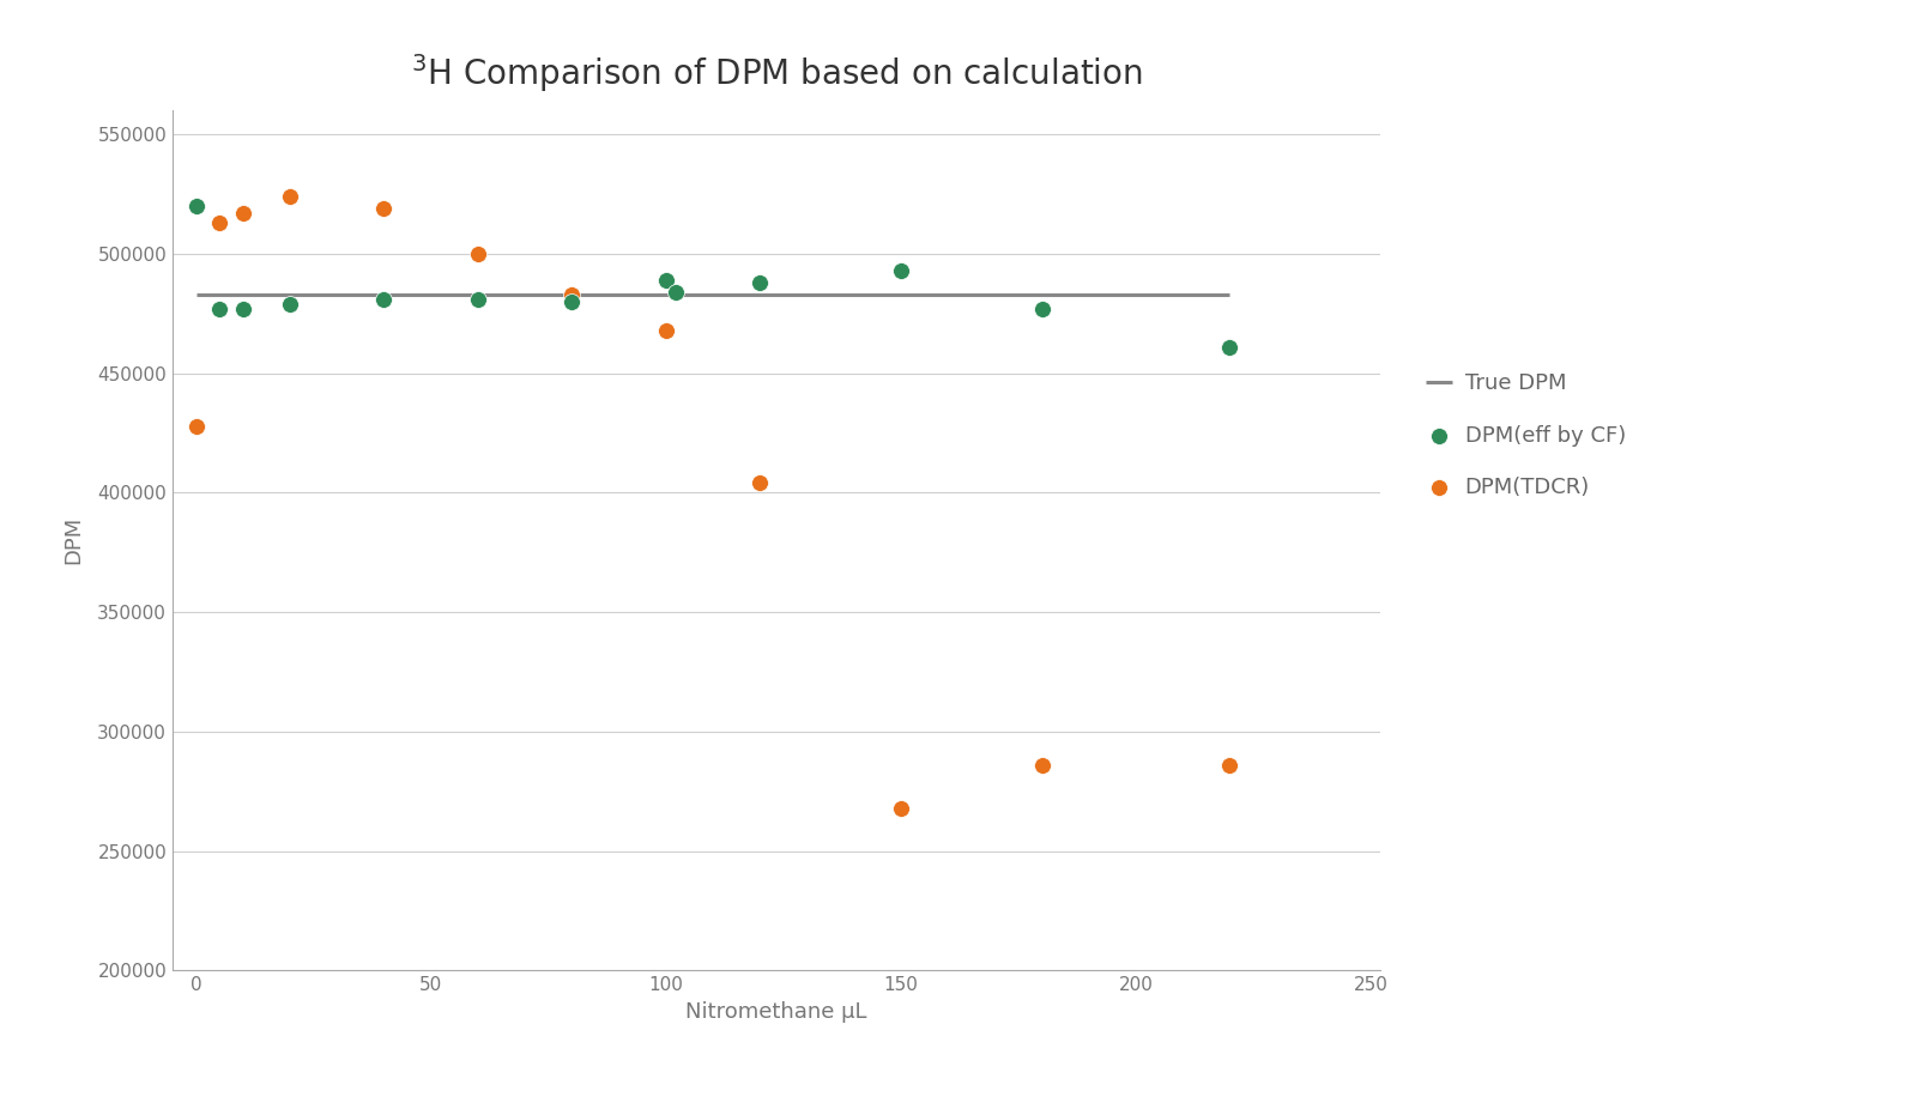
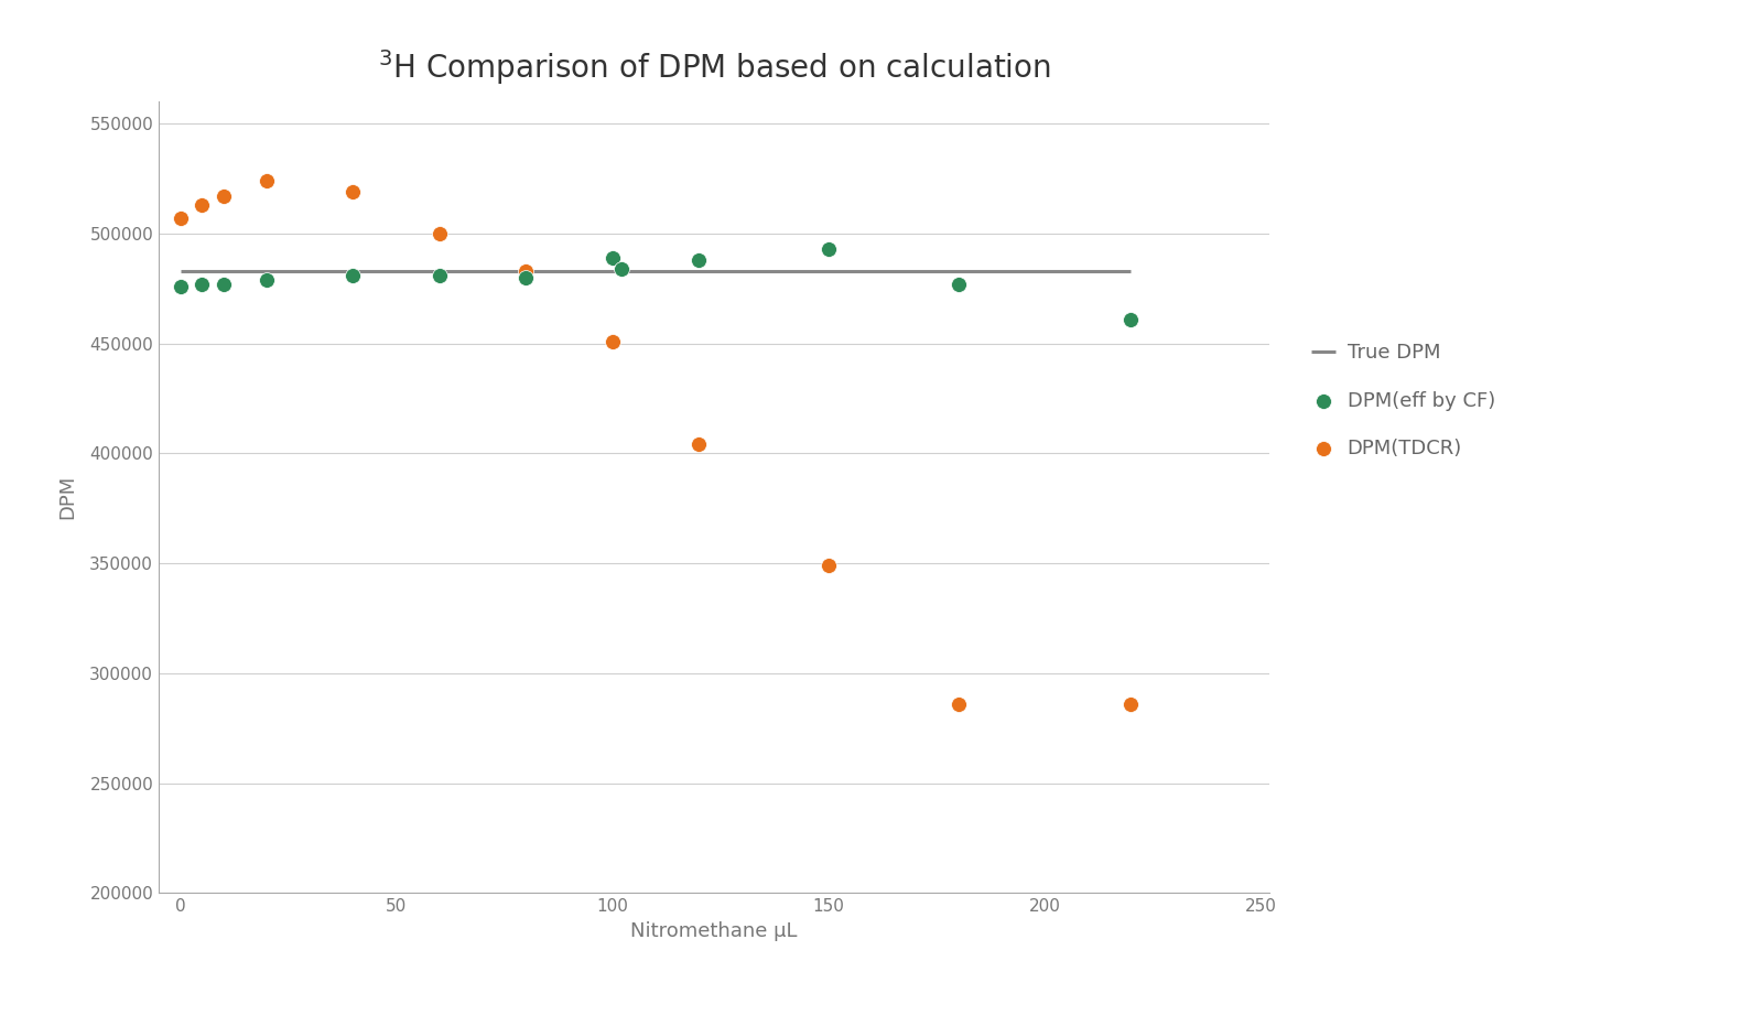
DPM(eff by CF)/0: 520000 -> 476000
DPM(TDCR)/0: 428000 -> 507000
DPM(TDCR)/100: 468000 -> 451000
DPM(TDCR)/150: 268000 -> 349000
